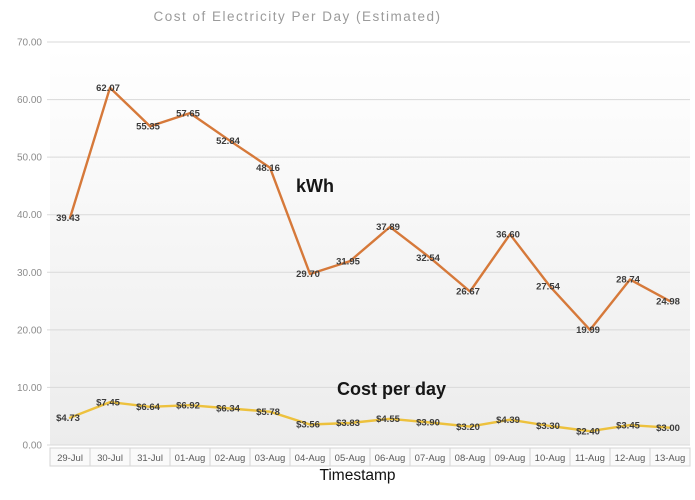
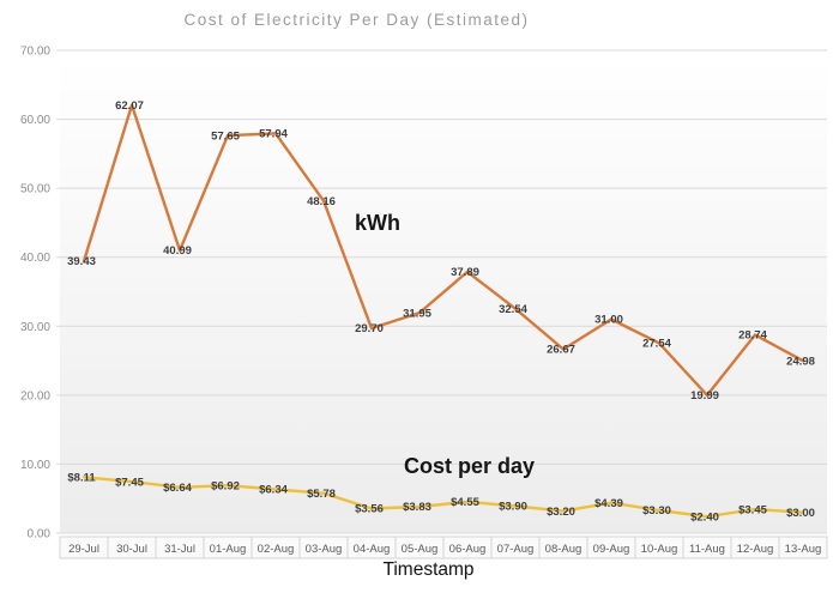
Cost per day/29-Jul: $4.73 -> $8.11
kWh/31-Jul: 55.35 -> 40.99
kWh/02-Aug: 52.84 -> 57.94
kWh/09-Aug: 36.60 -> 31.00
